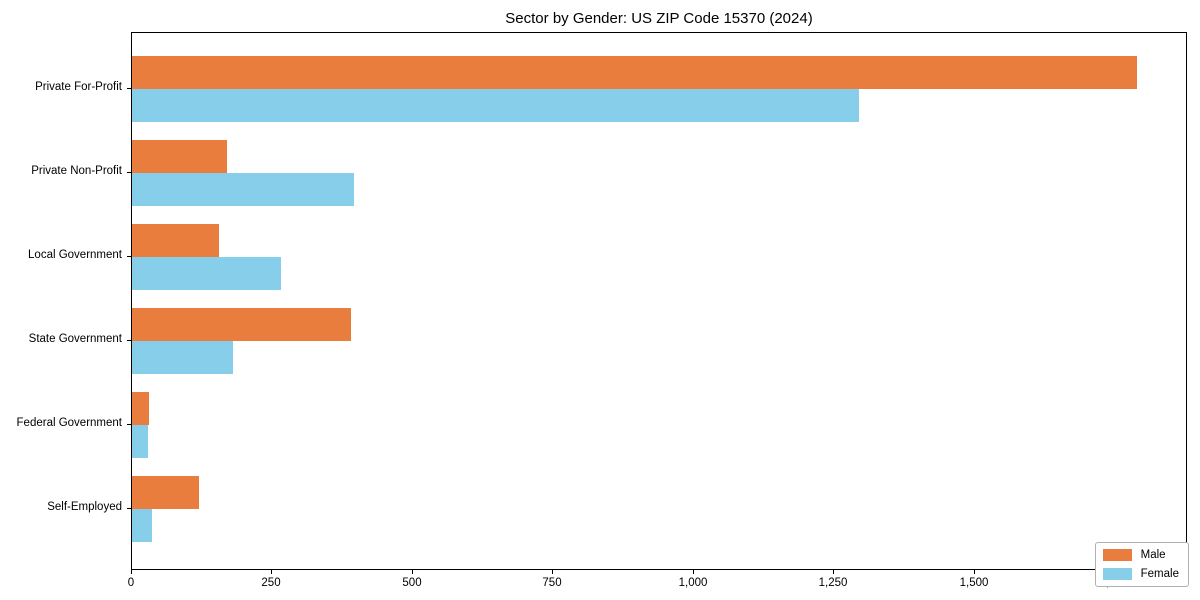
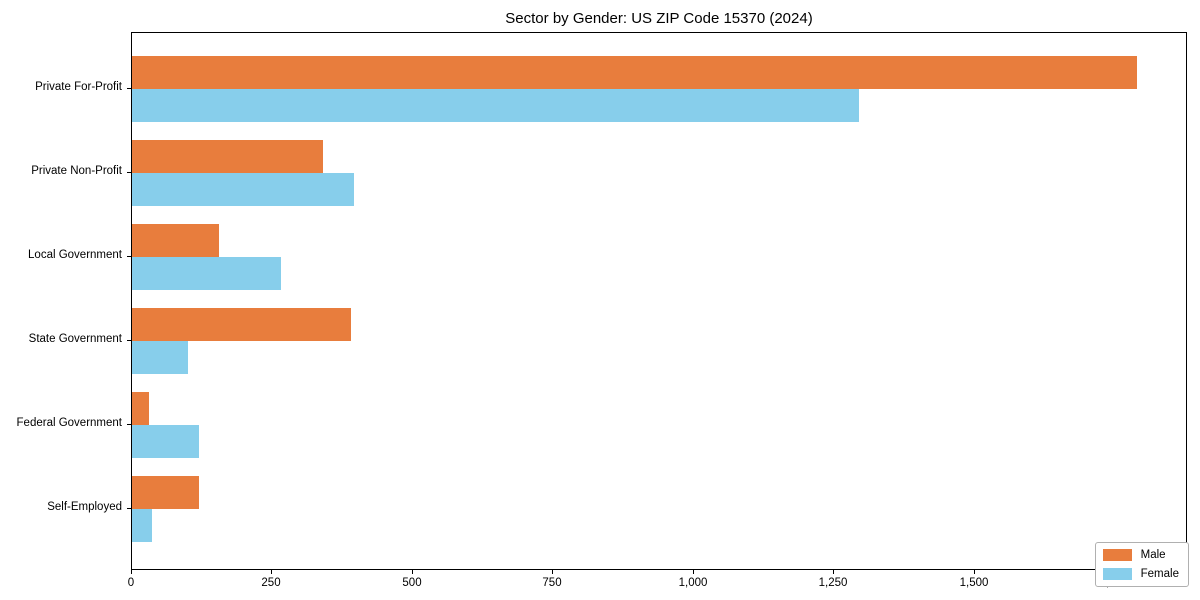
Male/Private Non-Profit: 170 -> 340
Female/State Government: 180 -> 100
Female/Federal Government: 30 -> 120
